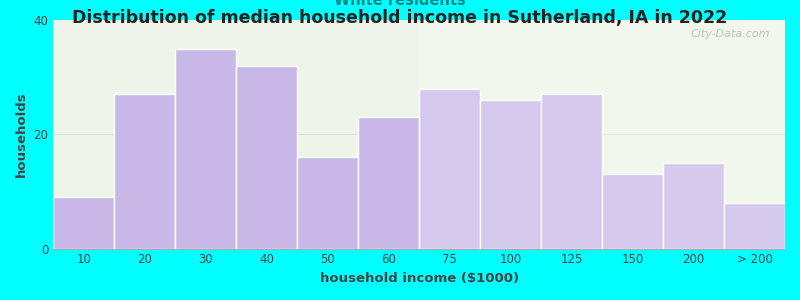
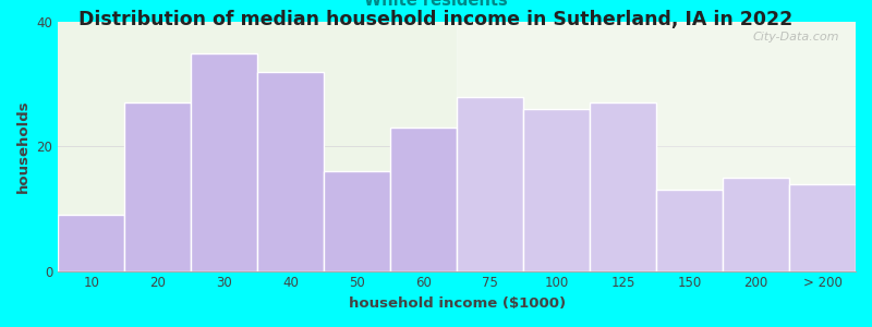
> 200: 8 -> 14
